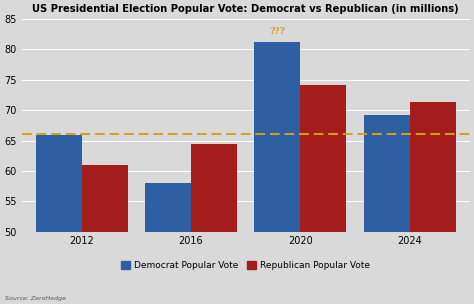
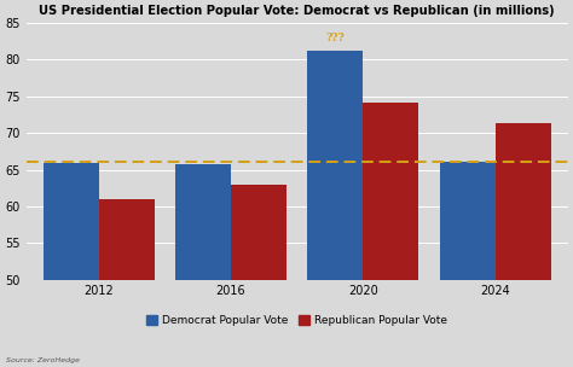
Democrat Popular Vote/2016: 58.0 -> 65.8
Republican Popular Vote/2016: 64.4 -> 62.9
Democrat Popular Vote/2024: 69.2 -> 66.0
